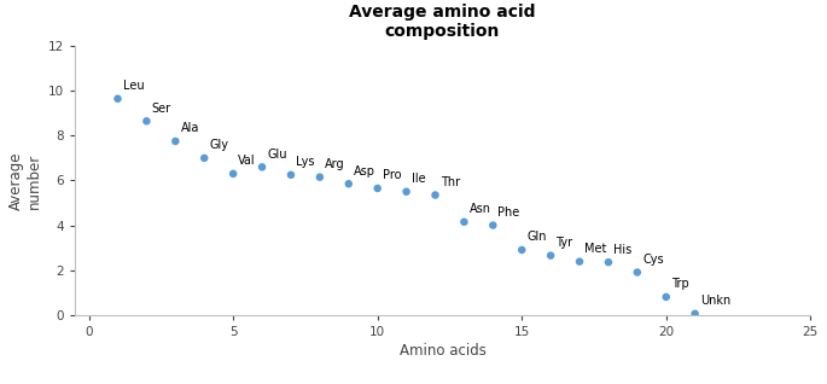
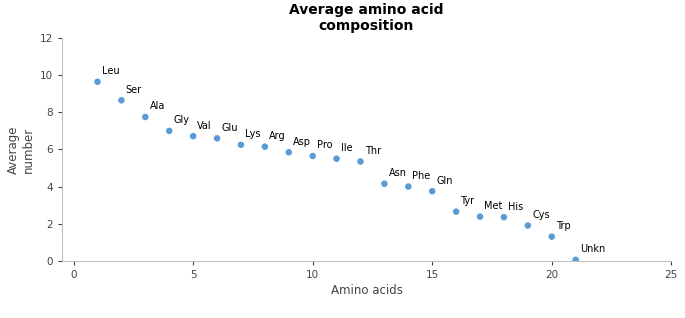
5: 6.3 -> 6.7
15: 2.9 -> 3.8
20: 0.8 -> 1.3
